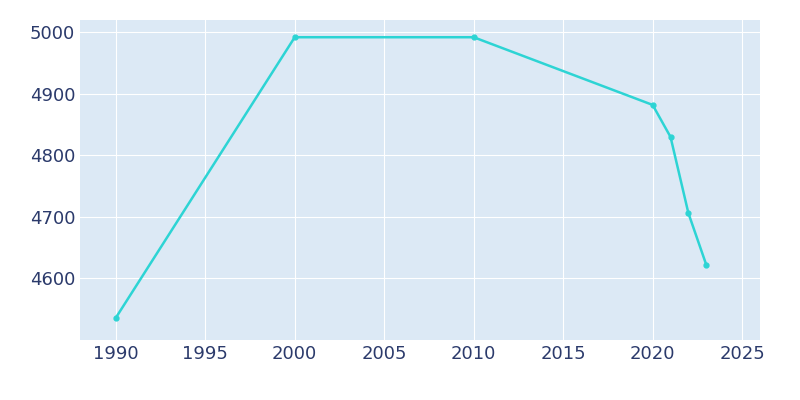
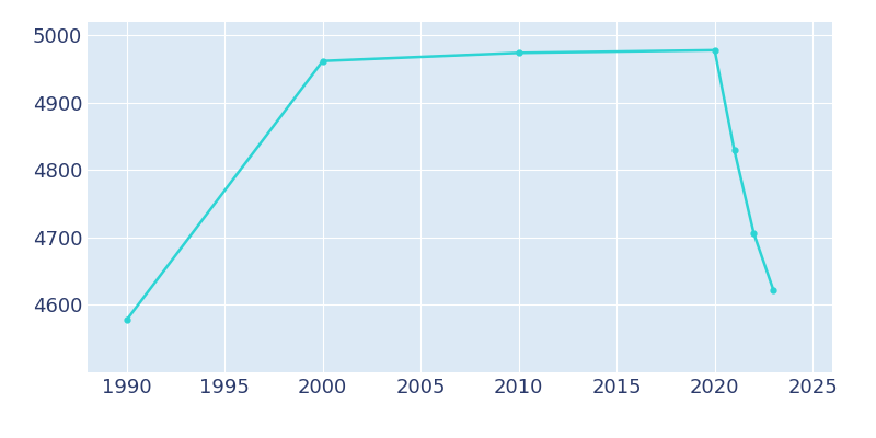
1990: 4536 -> 4578
2000: 4992 -> 4962
2010: 4992 -> 4974
2020: 4882 -> 4978
